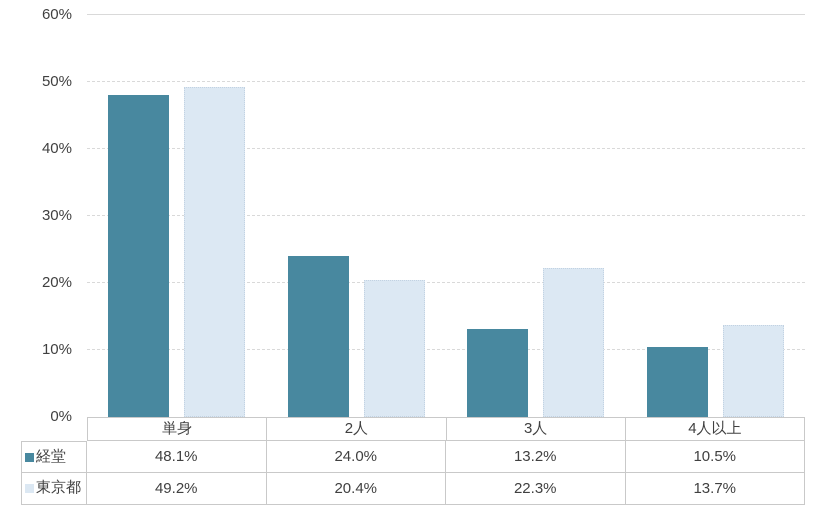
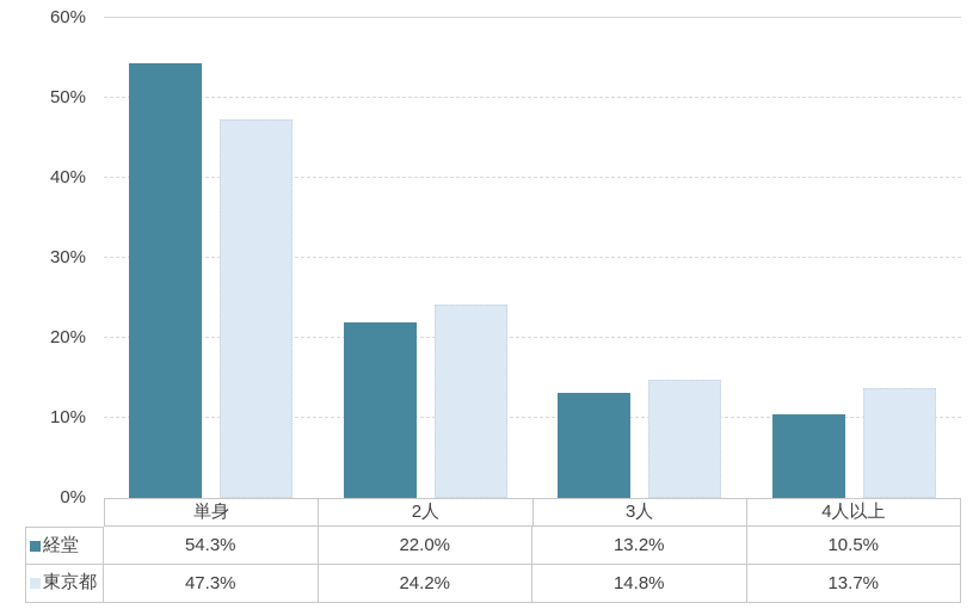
経堂/単身: 48.1% -> 54.3%
東京都/単身: 49.2% -> 47.3%
経堂/2人: 24.0% -> 22.0%
東京都/2人: 20.4% -> 24.2%
東京都/3人: 22.3% -> 14.8%
